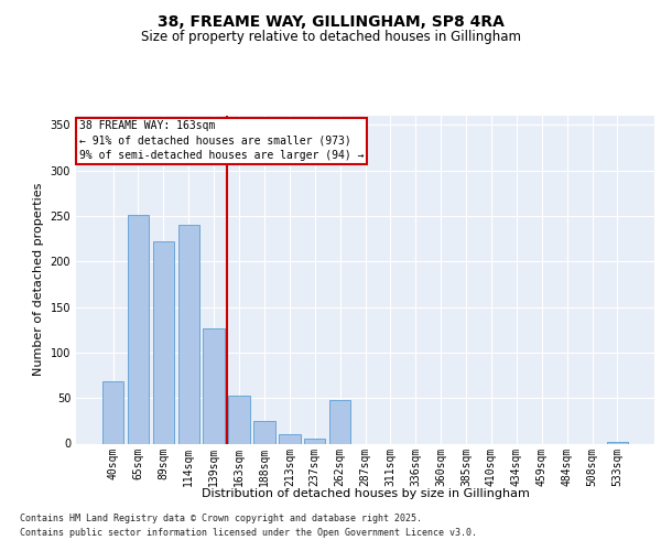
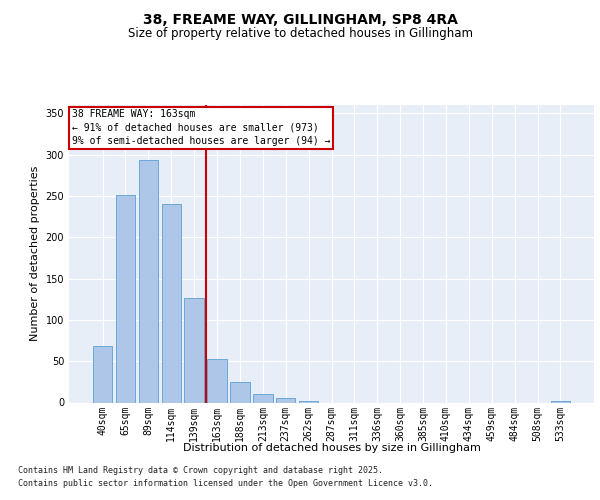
89sqm: 222 -> 293
262sqm: 48 -> 2
